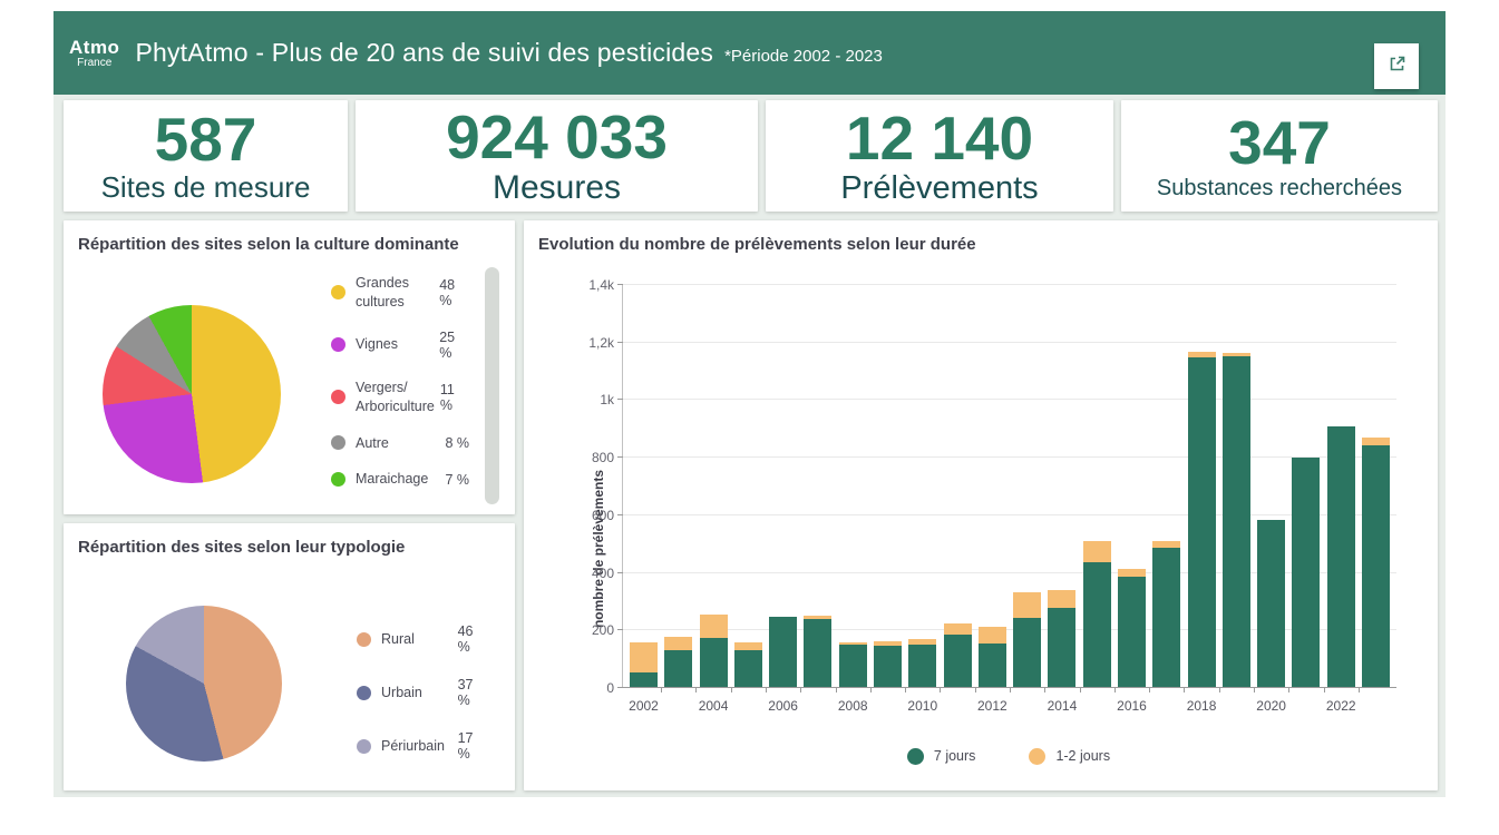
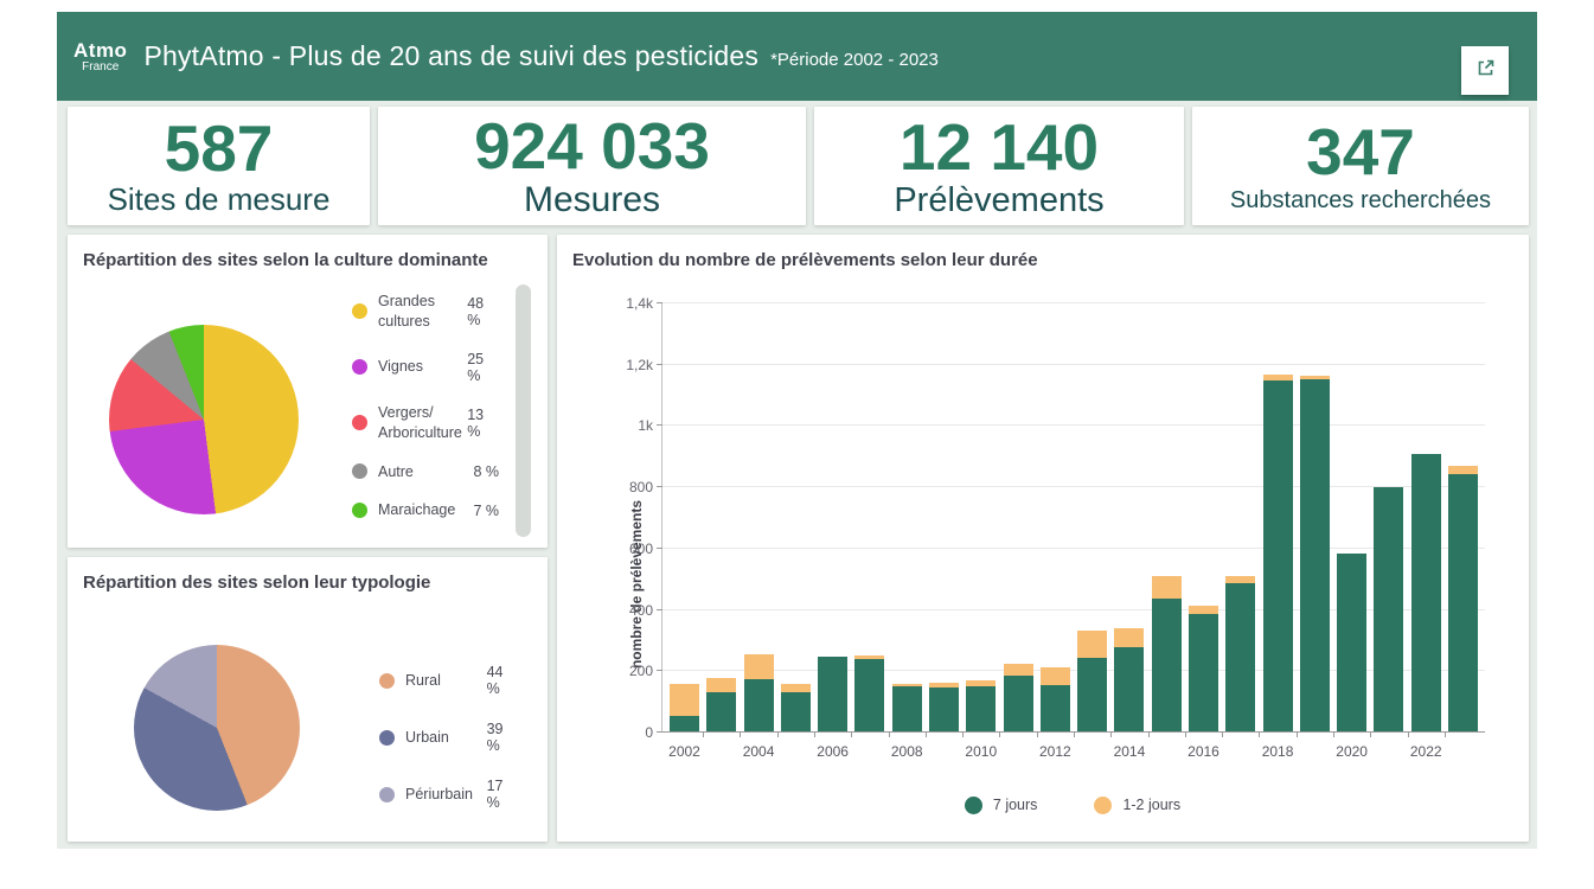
Répartition des sites selon la culture dominante/Vergers/ Arboriculture: 11 -> 13
Répartition des sites selon leur typologie/Rural: 46 -> 44
Répartition des sites selon leur typologie/Urbain: 37 -> 39
